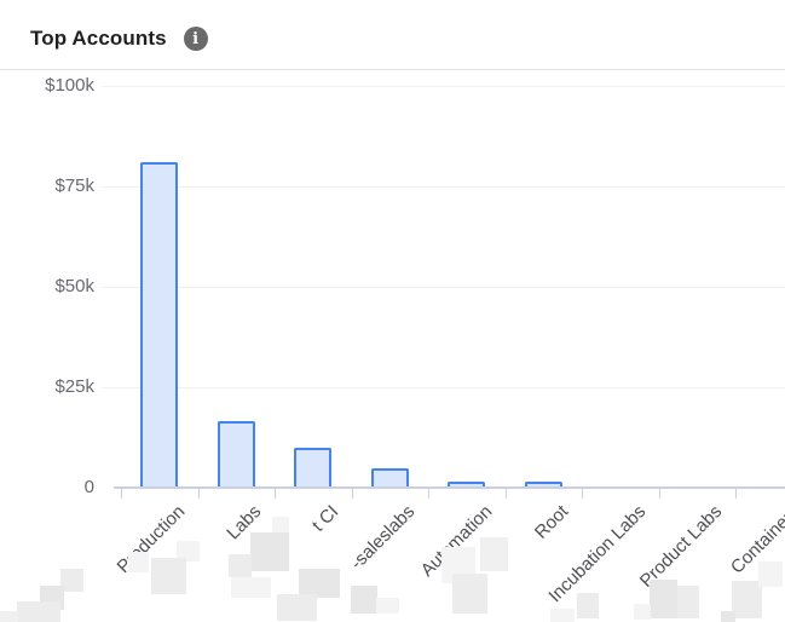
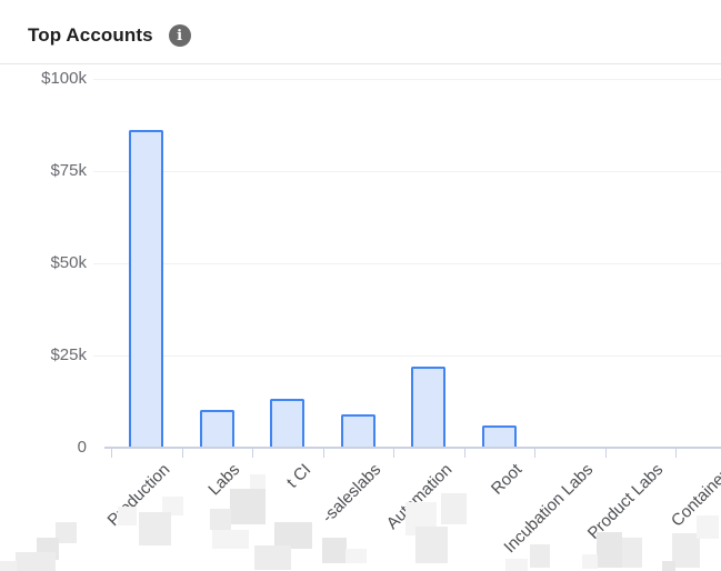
Production: $81k -> $86k
Labs: $16k -> $10k
t CI: $10k -> $13k
-saleslabs: $5k -> $9k
Automation: $1k -> $22k
Root: $1k -> $6k
